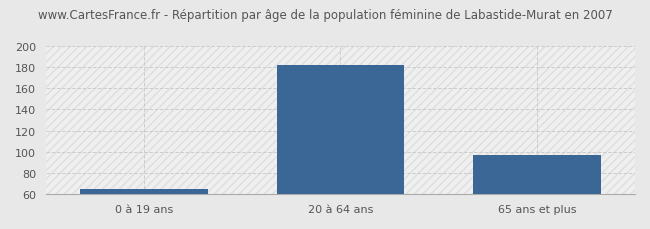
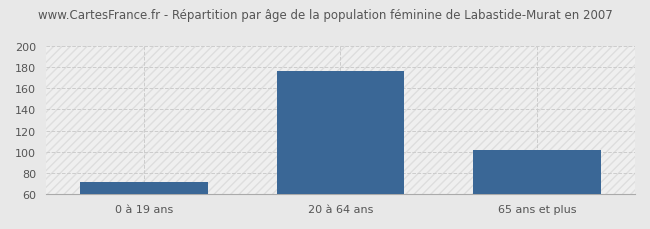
0 à 19 ans: 65 -> 72
20 à 64 ans: 182 -> 176
65 ans et plus: 97 -> 102
